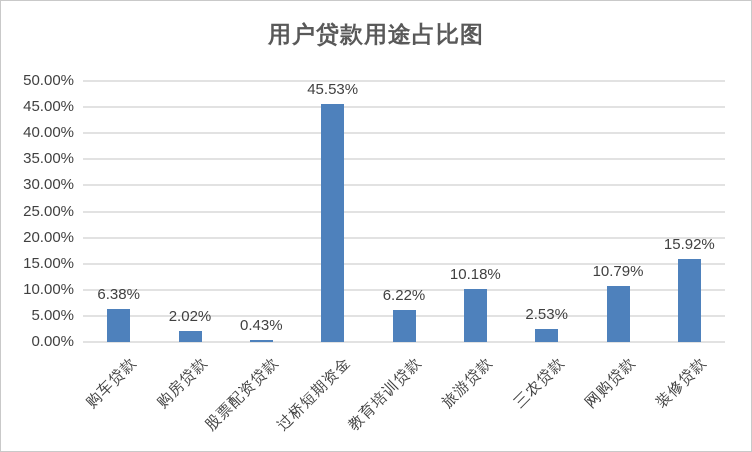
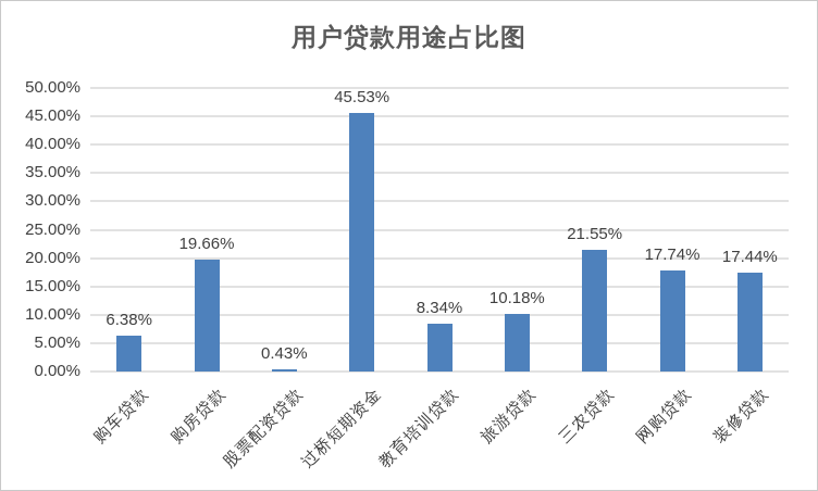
购房贷款: 2.02% -> 19.66%
教育培训贷款: 6.22% -> 8.34%
三农贷款: 2.53% -> 21.55%
网购贷款: 10.79% -> 17.74%
装修贷款: 15.92% -> 17.44%
